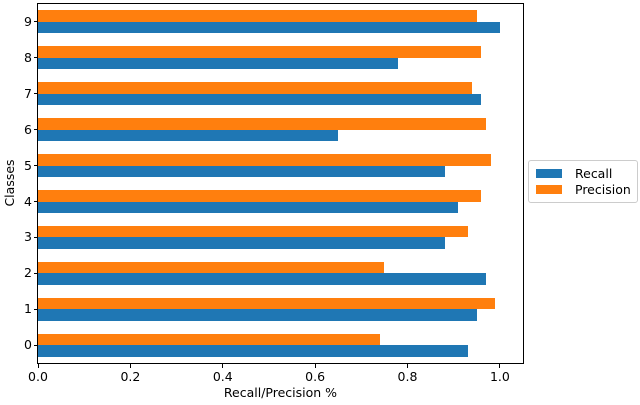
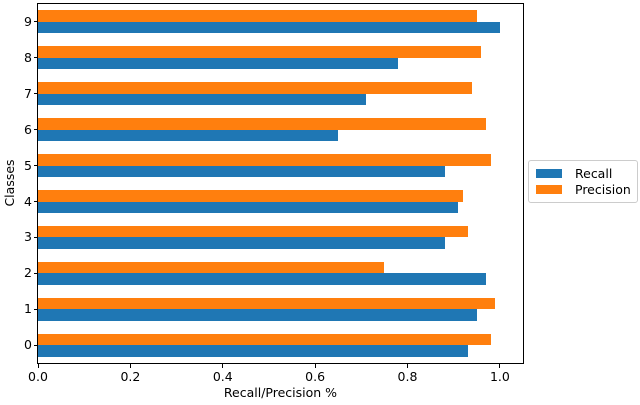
Precision/0: 0.74 -> 0.98
Precision/4: 0.96 -> 0.92
Recall/7: 0.96 -> 0.71
